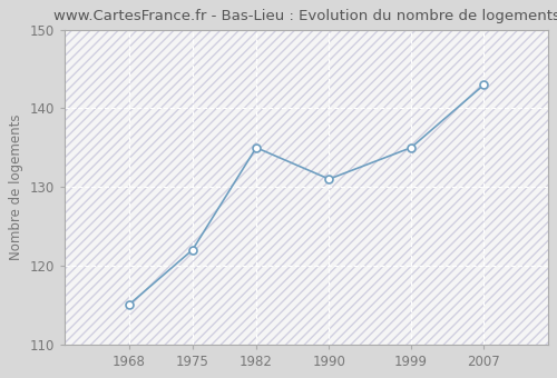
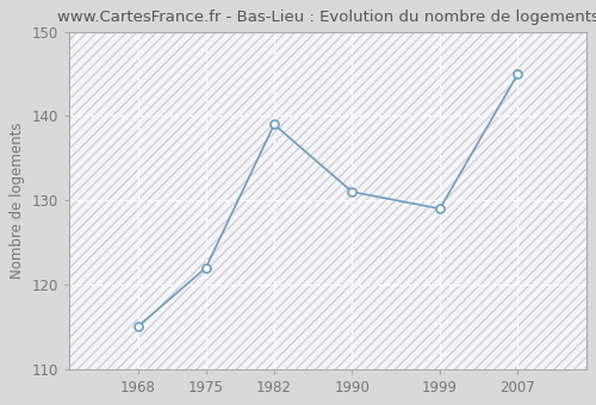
1982: 135 -> 139
1999: 135 -> 129
2007: 143 -> 145
